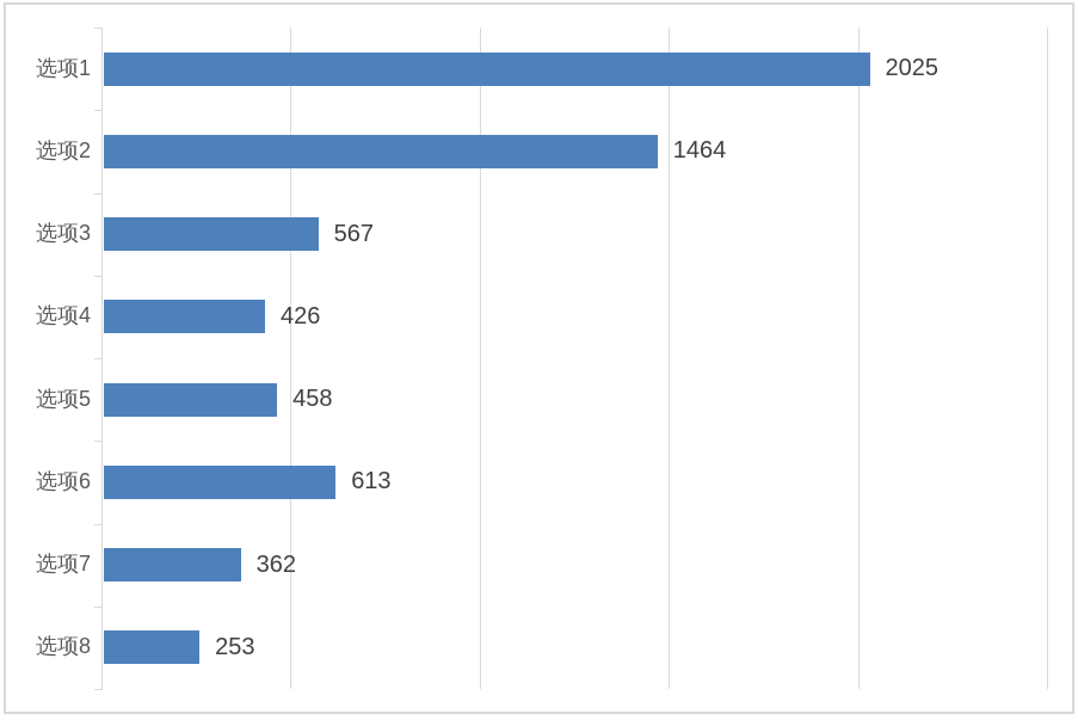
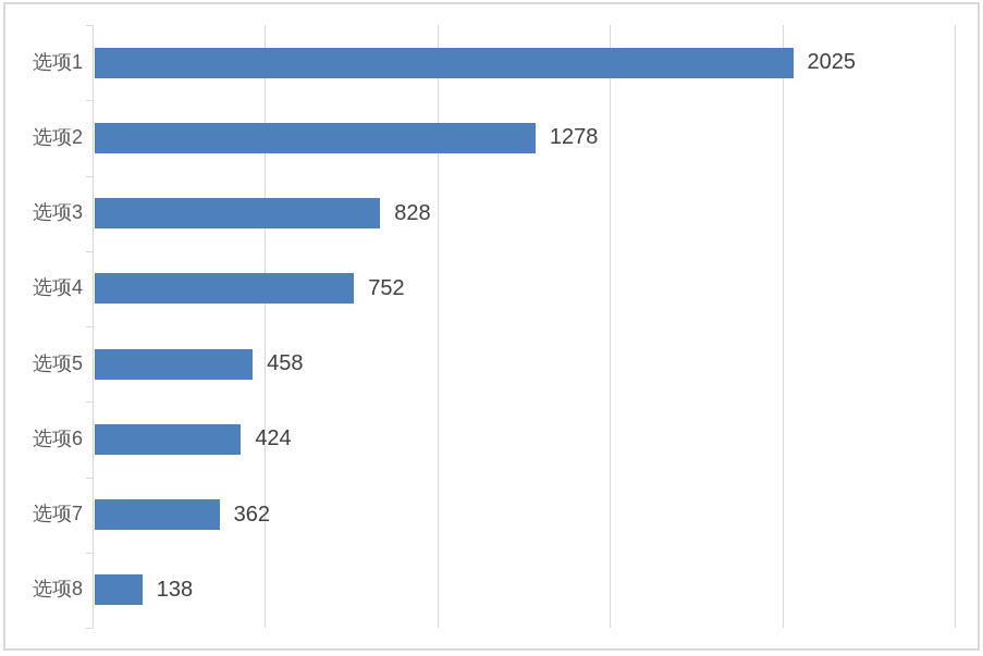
选项2: 1464 -> 1278
选项3: 567 -> 828
选项4: 426 -> 752
选项6: 613 -> 424
选项8: 253 -> 138
